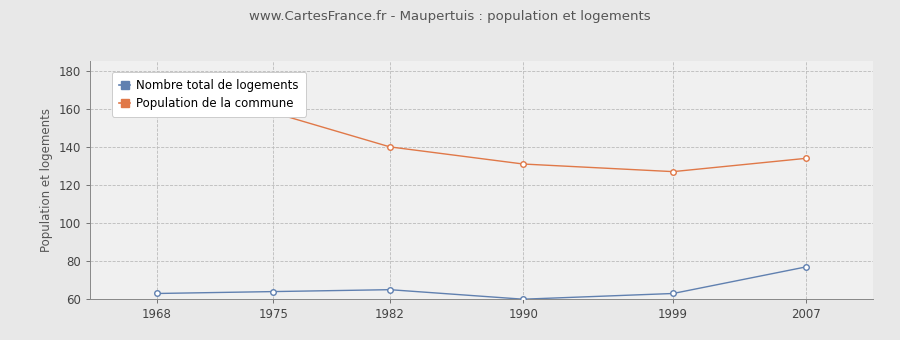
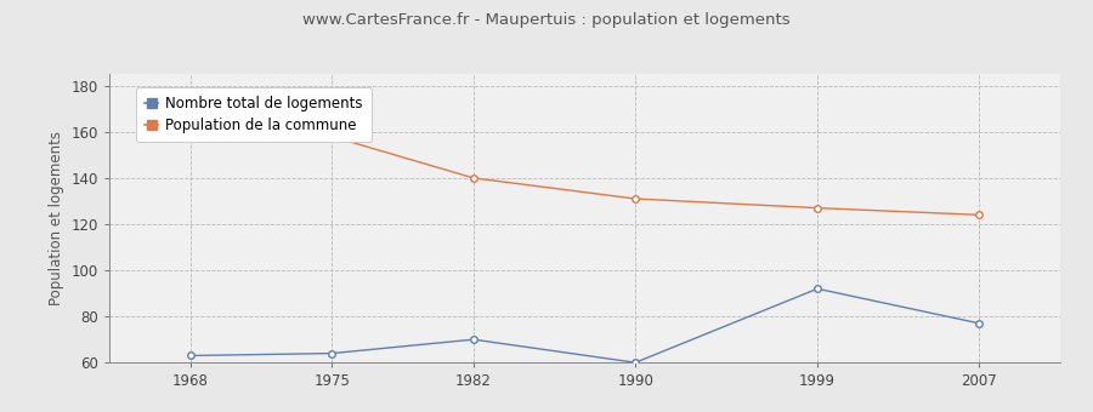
Nombre total de logements/1982: 65 -> 70
Nombre total de logements/1999: 63 -> 92
Population de la commune/2007: 134 -> 124
